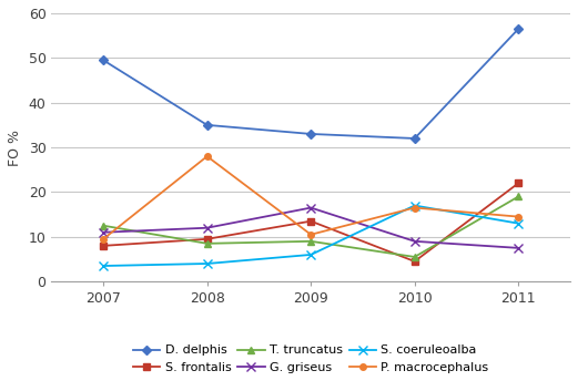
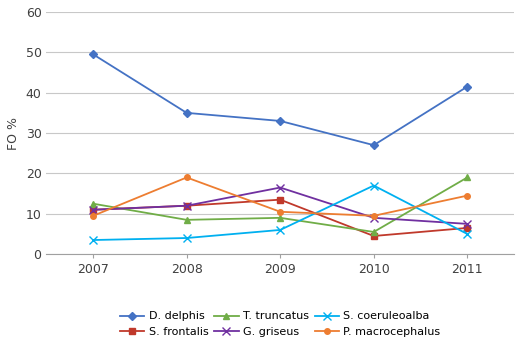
S. frontalis/2007: 8.0 -> 11.0
S. frontalis/2008: 9.5 -> 12.0
P. macrocephalus/2008: 28.0 -> 19.0
D. delphis/2010: 32.0 -> 27.0
P. macrocephalus/2010: 16.5 -> 9.5
D. delphis/2011: 56.5 -> 41.5
S. frontalis/2011: 22.0 -> 6.5
S. coeruleoalba/2011: 13.0 -> 5.0
